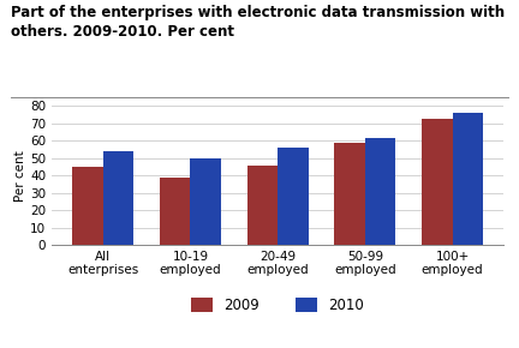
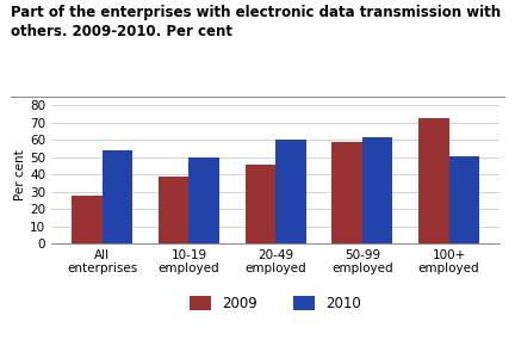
2009/All enterprises: 45 -> 28
2010/20-49 employed: 56 -> 60
2010/100+ employed: 76 -> 51
